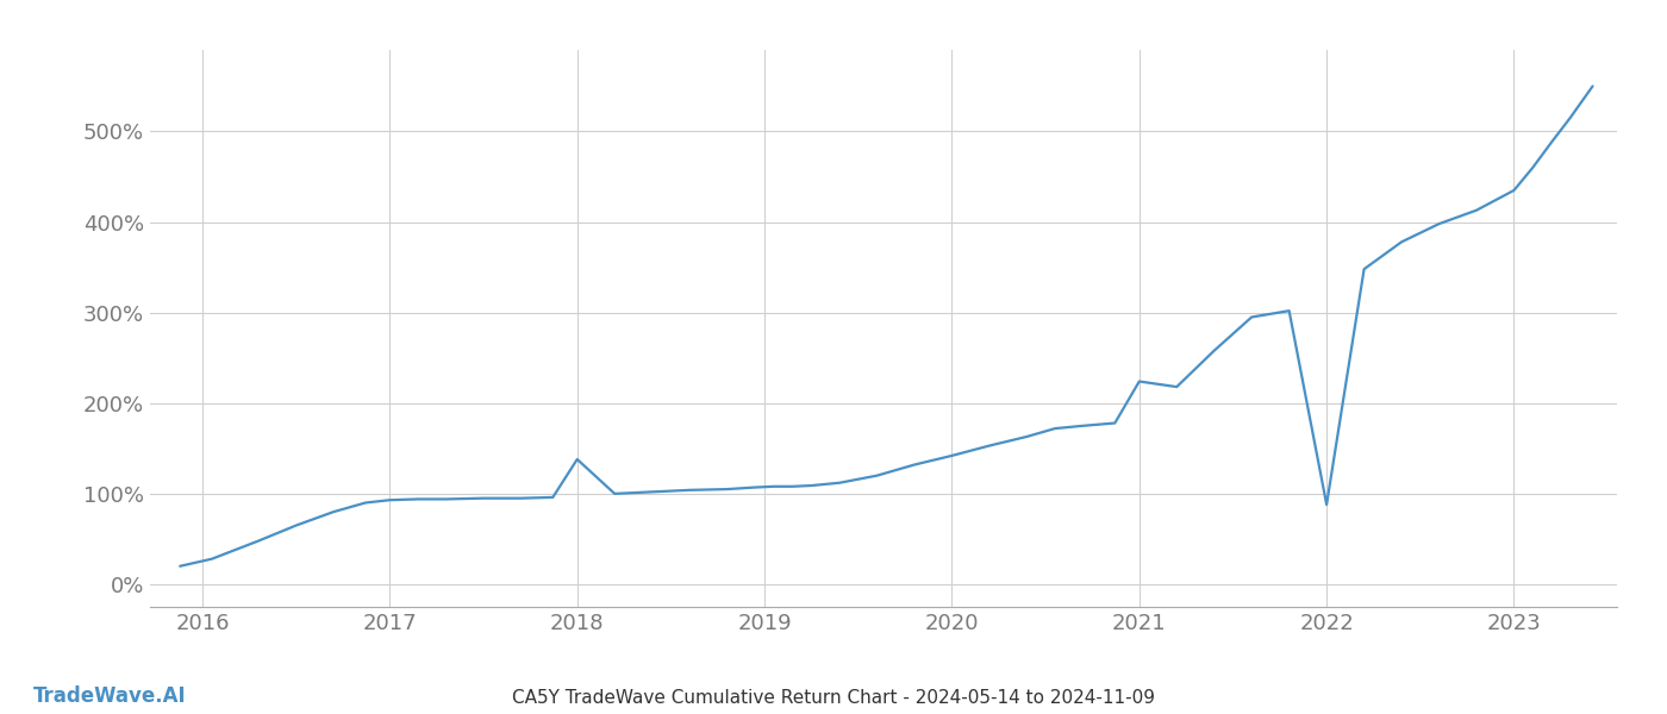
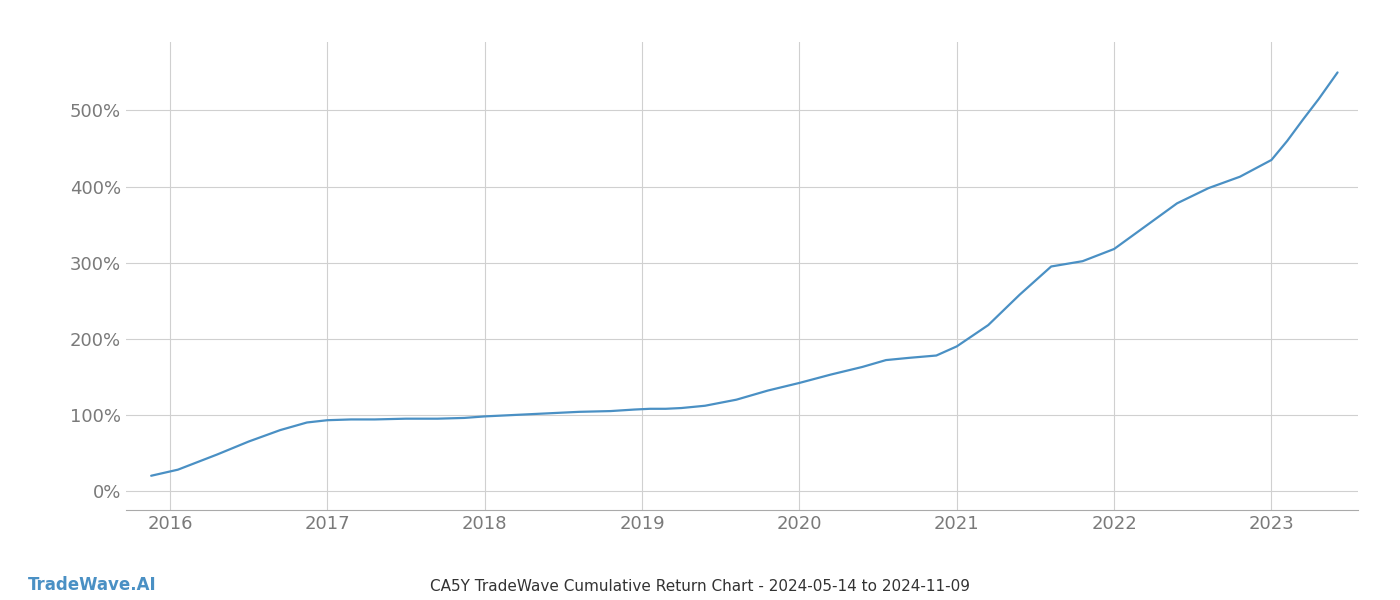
2018: 138% -> 98%
2021: 224% -> 190%
2022: 88% -> 318%
